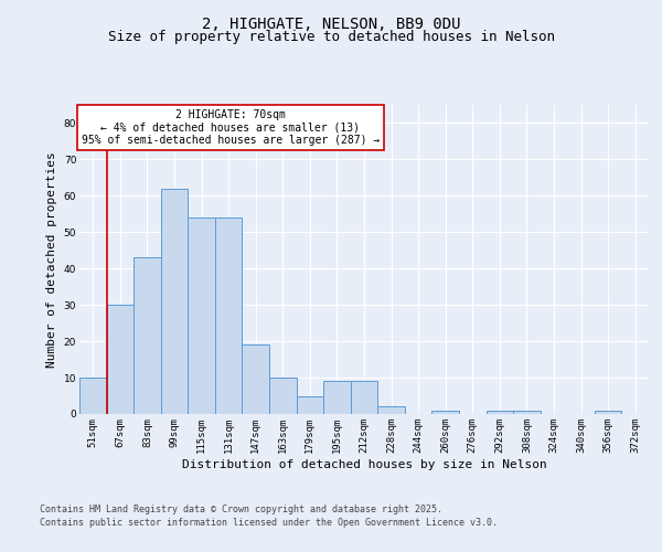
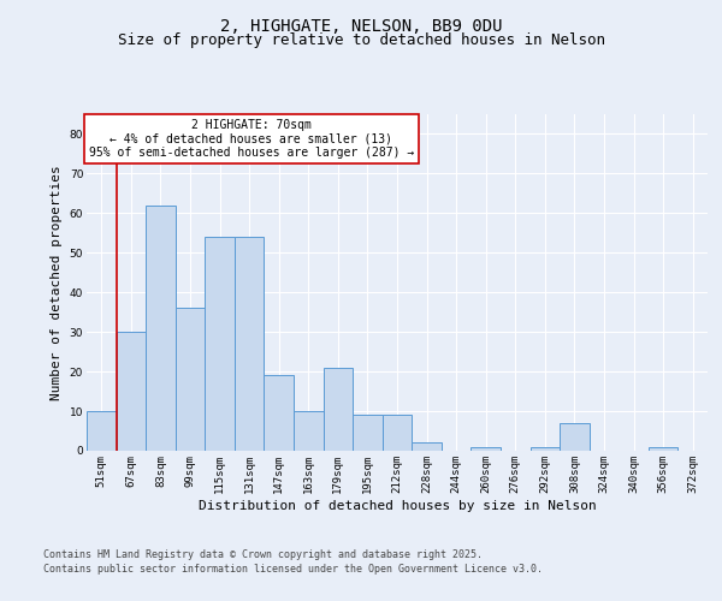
83sqm: 43 -> 62
99sqm: 62 -> 36
179sqm: 5 -> 21
308sqm: 1 -> 7
